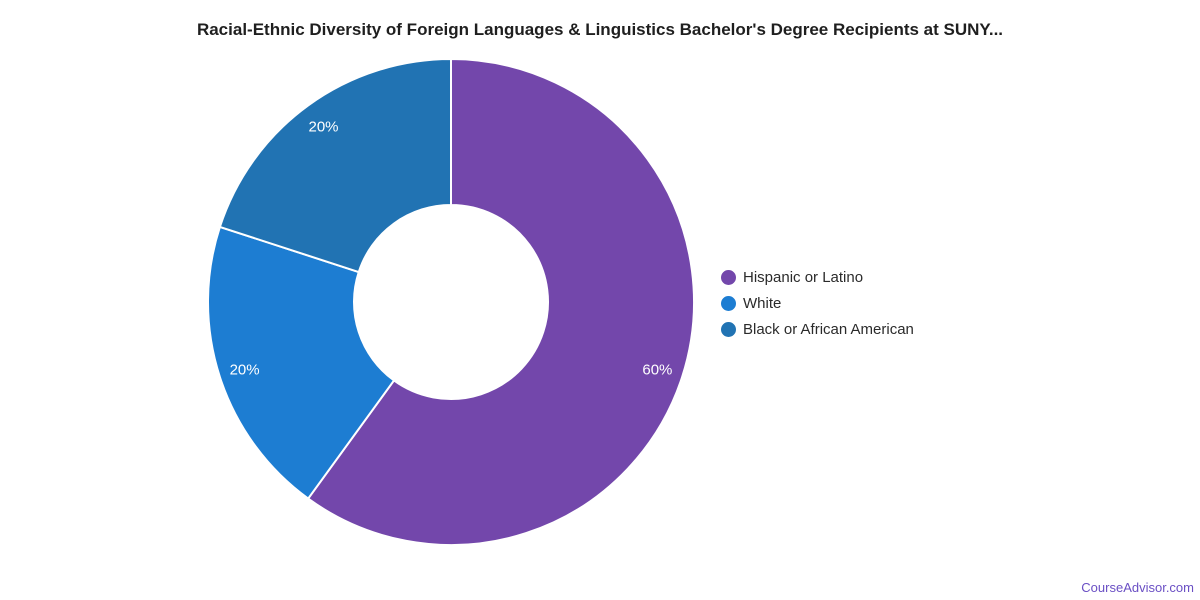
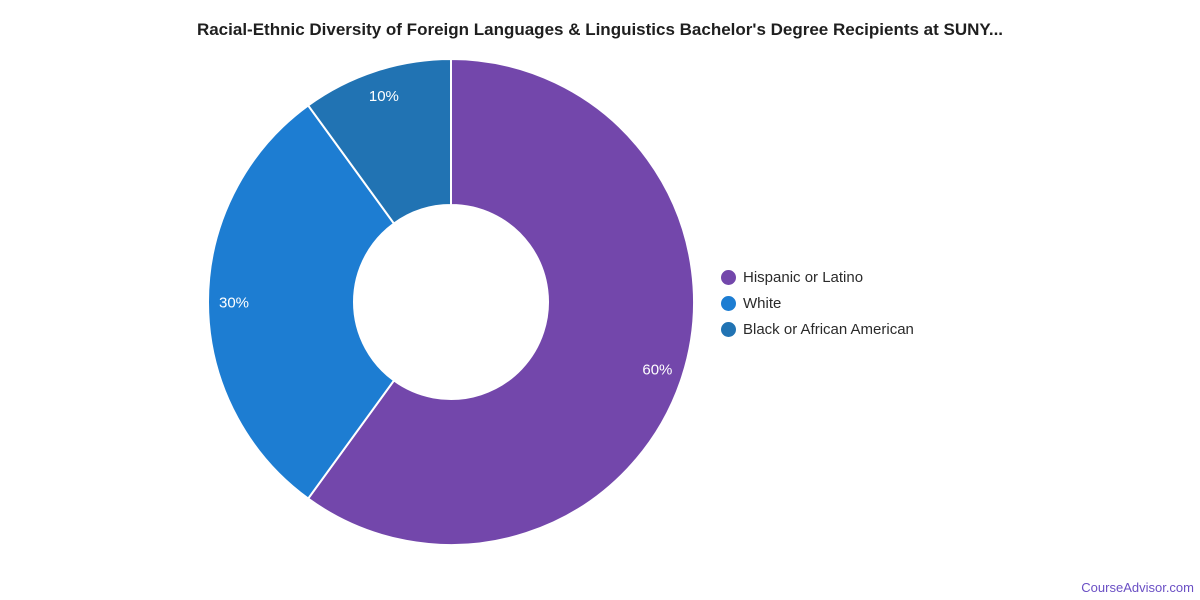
White: 20% -> 30%
Black or African American: 20% -> 10%
